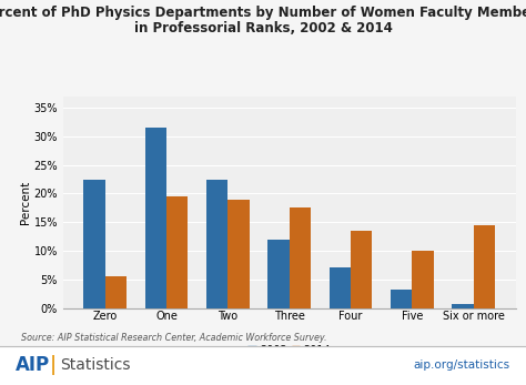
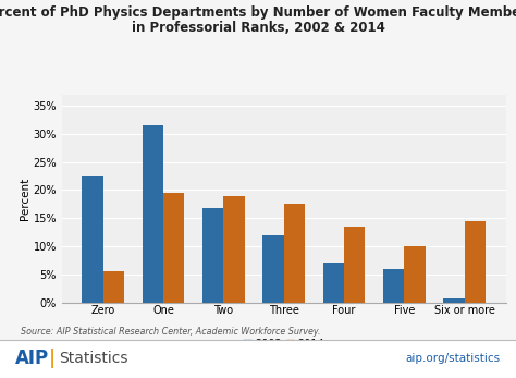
2002/Two: 22.5% -> 16.8%
2002/Five: 3.3% -> 6.0%
